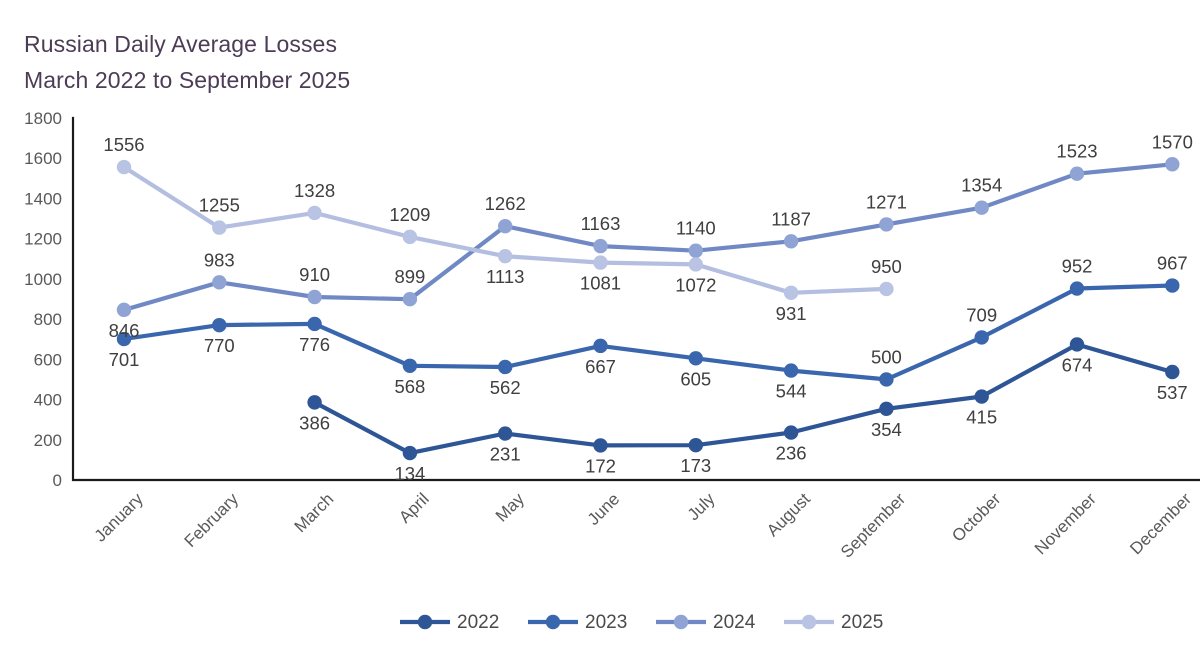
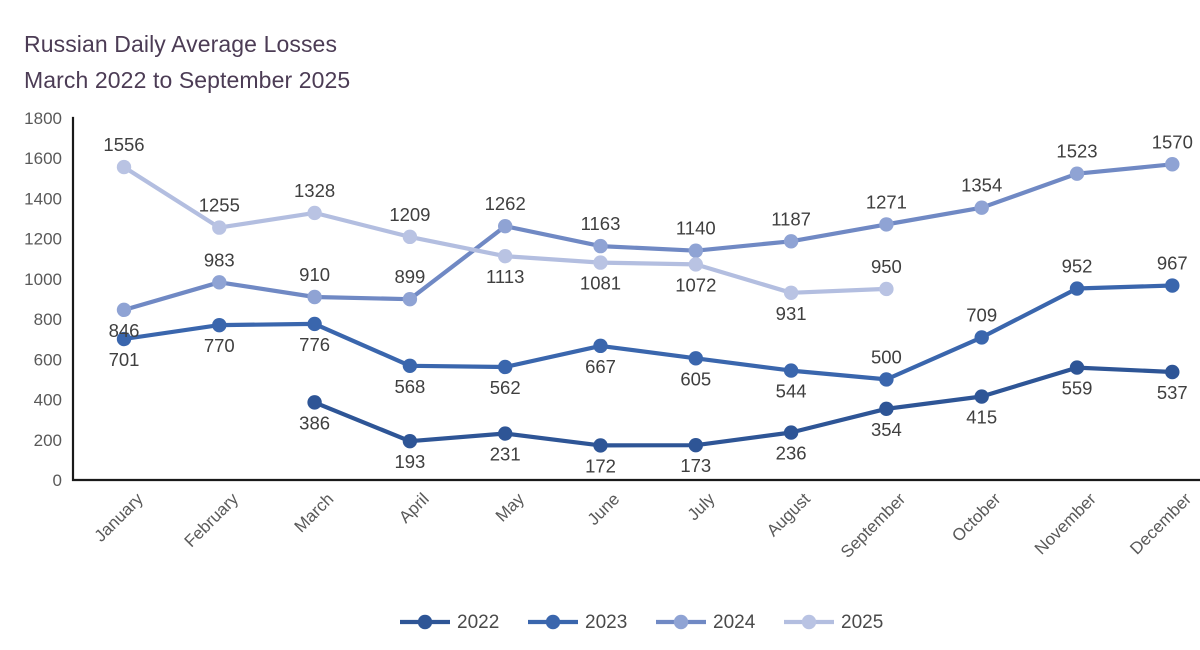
2022/April: 134 -> 193
2022/November: 674 -> 559
